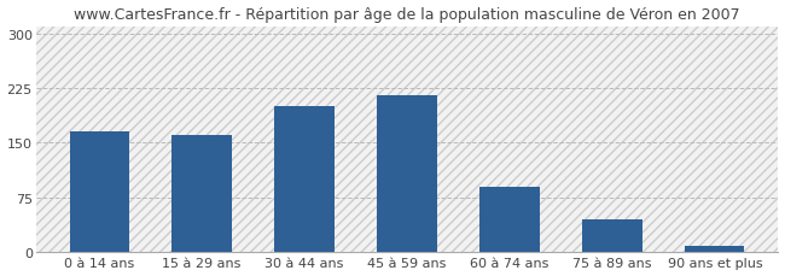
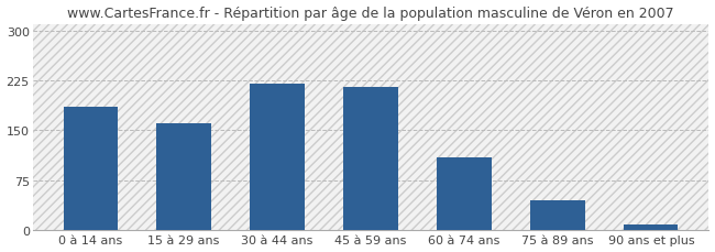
0 à 14 ans: 166 -> 185
30 à 44 ans: 200 -> 220
60 à 74 ans: 90 -> 110
